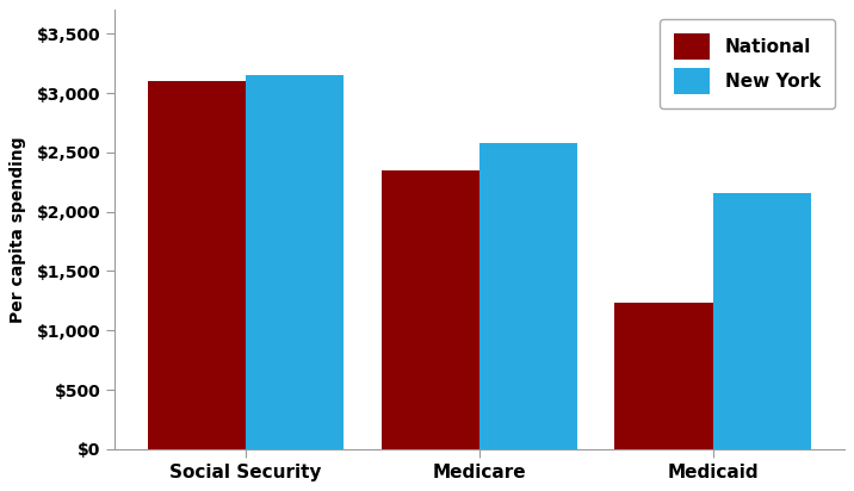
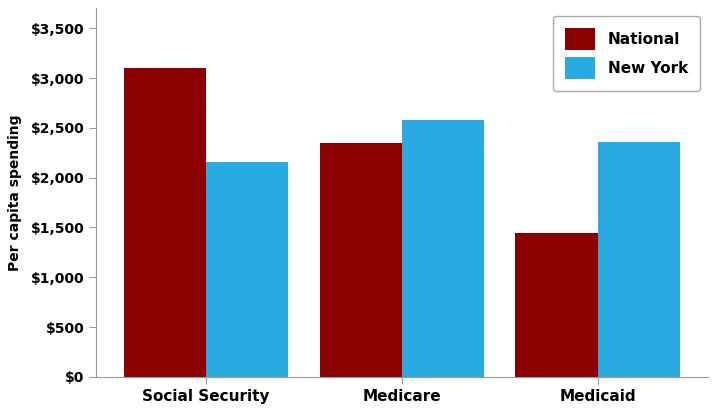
New York/Social Security: $3,150 -> $2,160
National/Medicaid: $1,230 -> $1,440
New York/Medicaid: $2,160 -> $2,360
